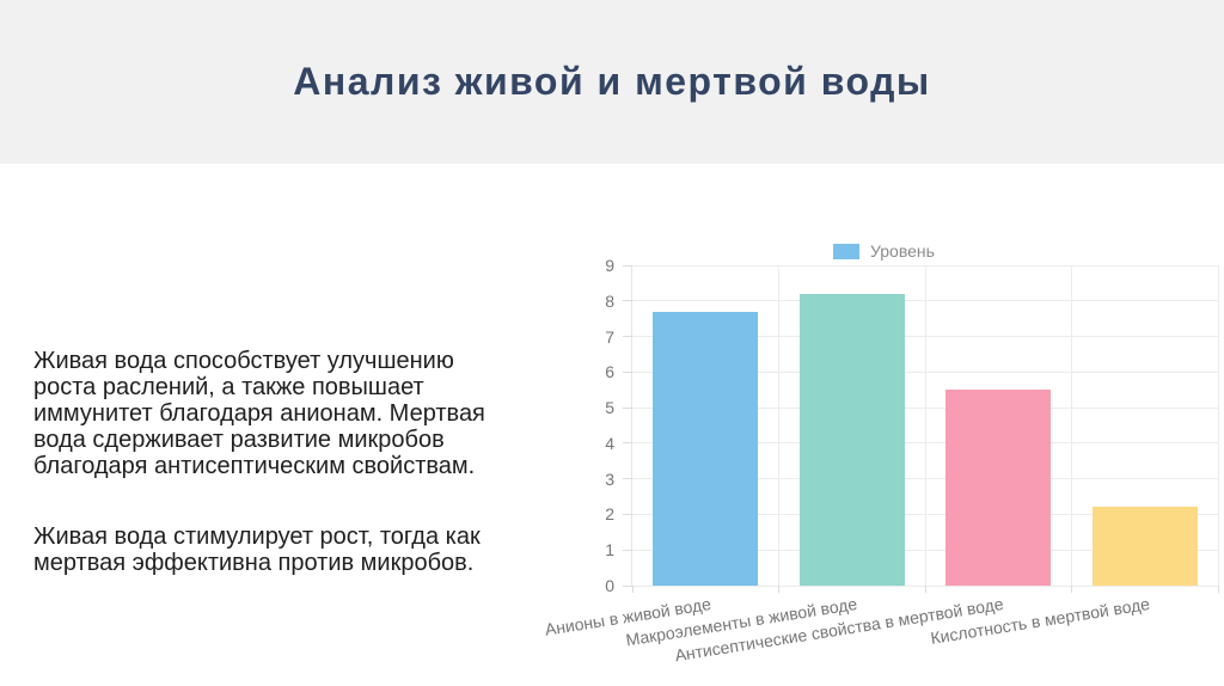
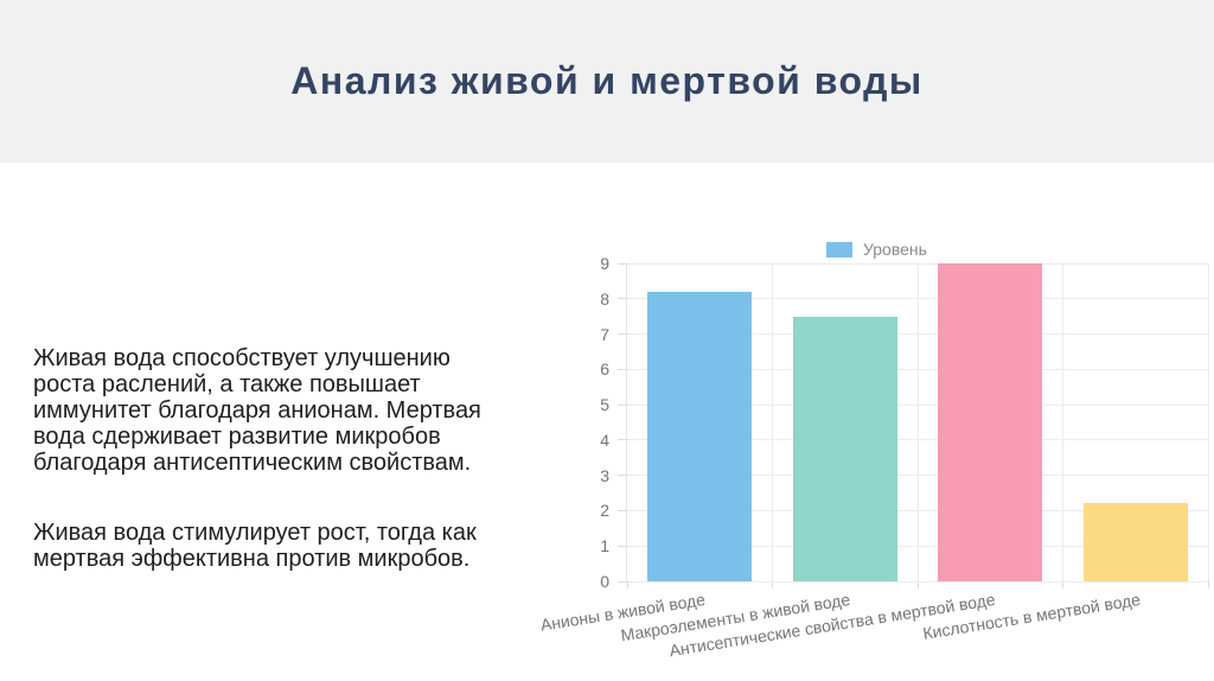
Анионы в живой воде: 7.7 -> 8.2
Макроэлементы в живой воде: 8.2 -> 7.5
Антисептические свойства в мертвой воде: 5.5 -> 9.0
